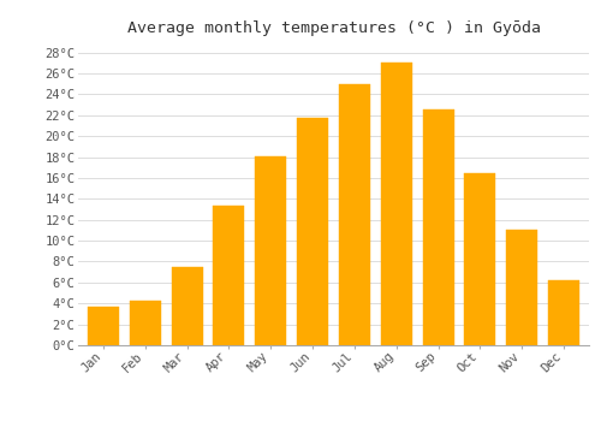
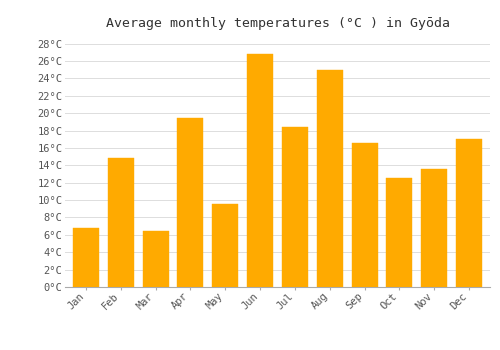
Jan: 3.7°C -> 6.8°C
Feb: 4.3°C -> 14.8°C
Mar: 7.5°C -> 6.4°C
Apr: 13.3°C -> 19.4°C
May: 18.1°C -> 9.6°C
Jun: 21.8°C -> 26.8°C
Jul: 25.0°C -> 18.4°C
Aug: 27.1°C -> 25.0°C
Sep: 22.5°C -> 16.6°C
Oct: 16.5°C -> 12.6°C
Nov: 11.1°C -> 13.6°C
Dec: 6.2°C -> 17.0°C
